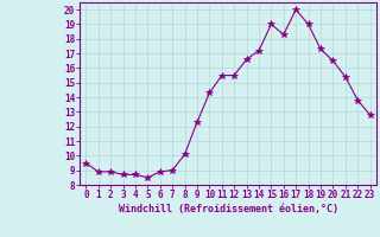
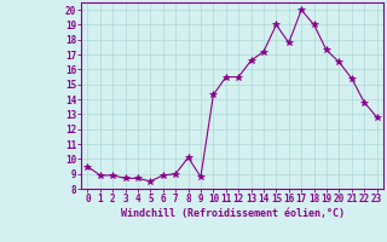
9: 12.3 -> 8.8
16: 18.3 -> 17.8
